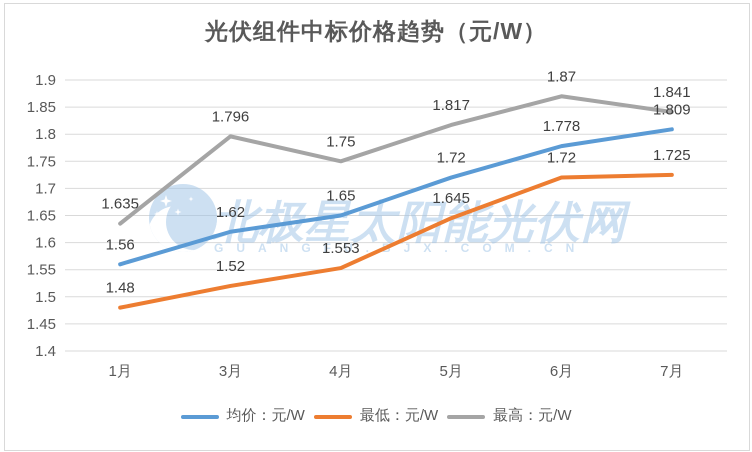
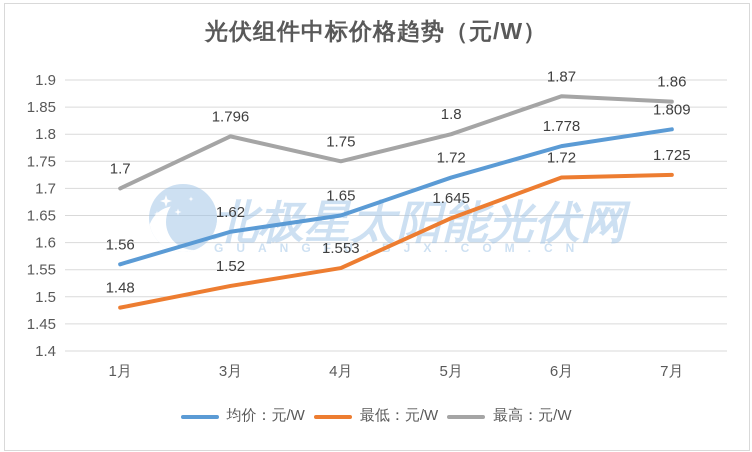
最高：元/W/1月: 1.635 -> 1.7
最高：元/W/5月: 1.817 -> 1.8
最高：元/W/7月: 1.841 -> 1.86
